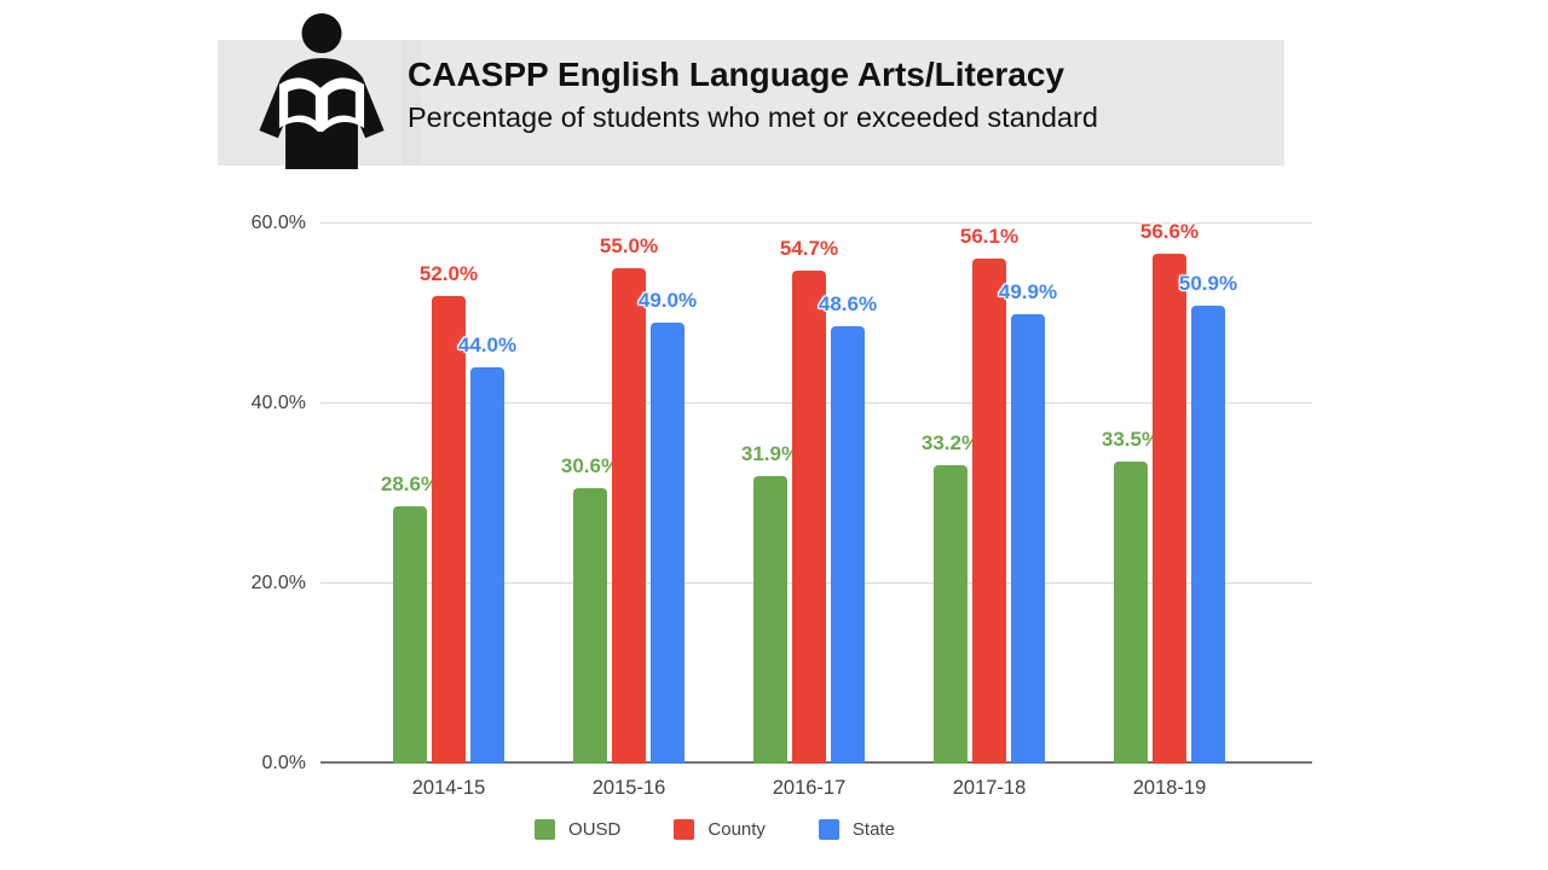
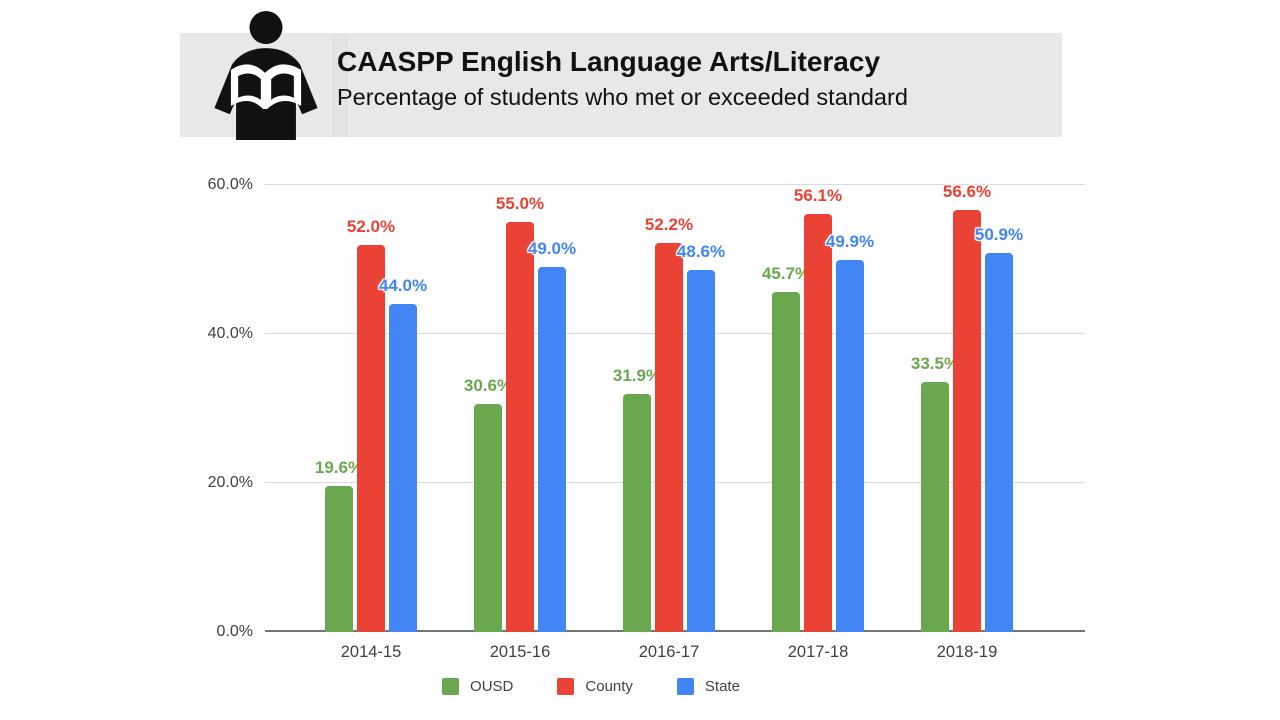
OUSD/2014-15: 28.6% -> 19.6%
County/2016-17: 54.7% -> 52.2%
OUSD/2017-18: 33.2% -> 45.7%
